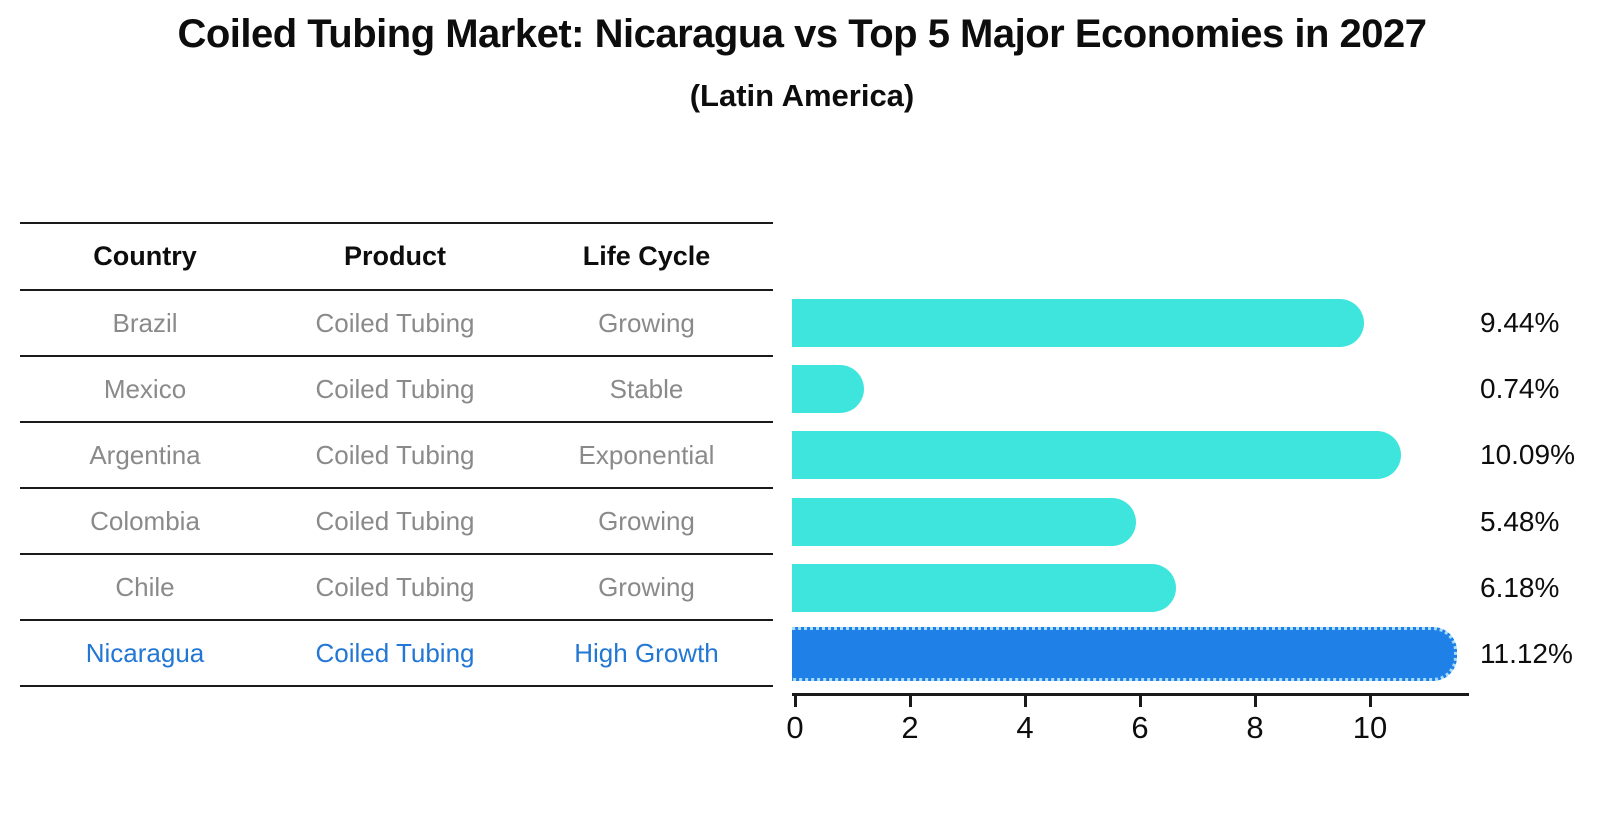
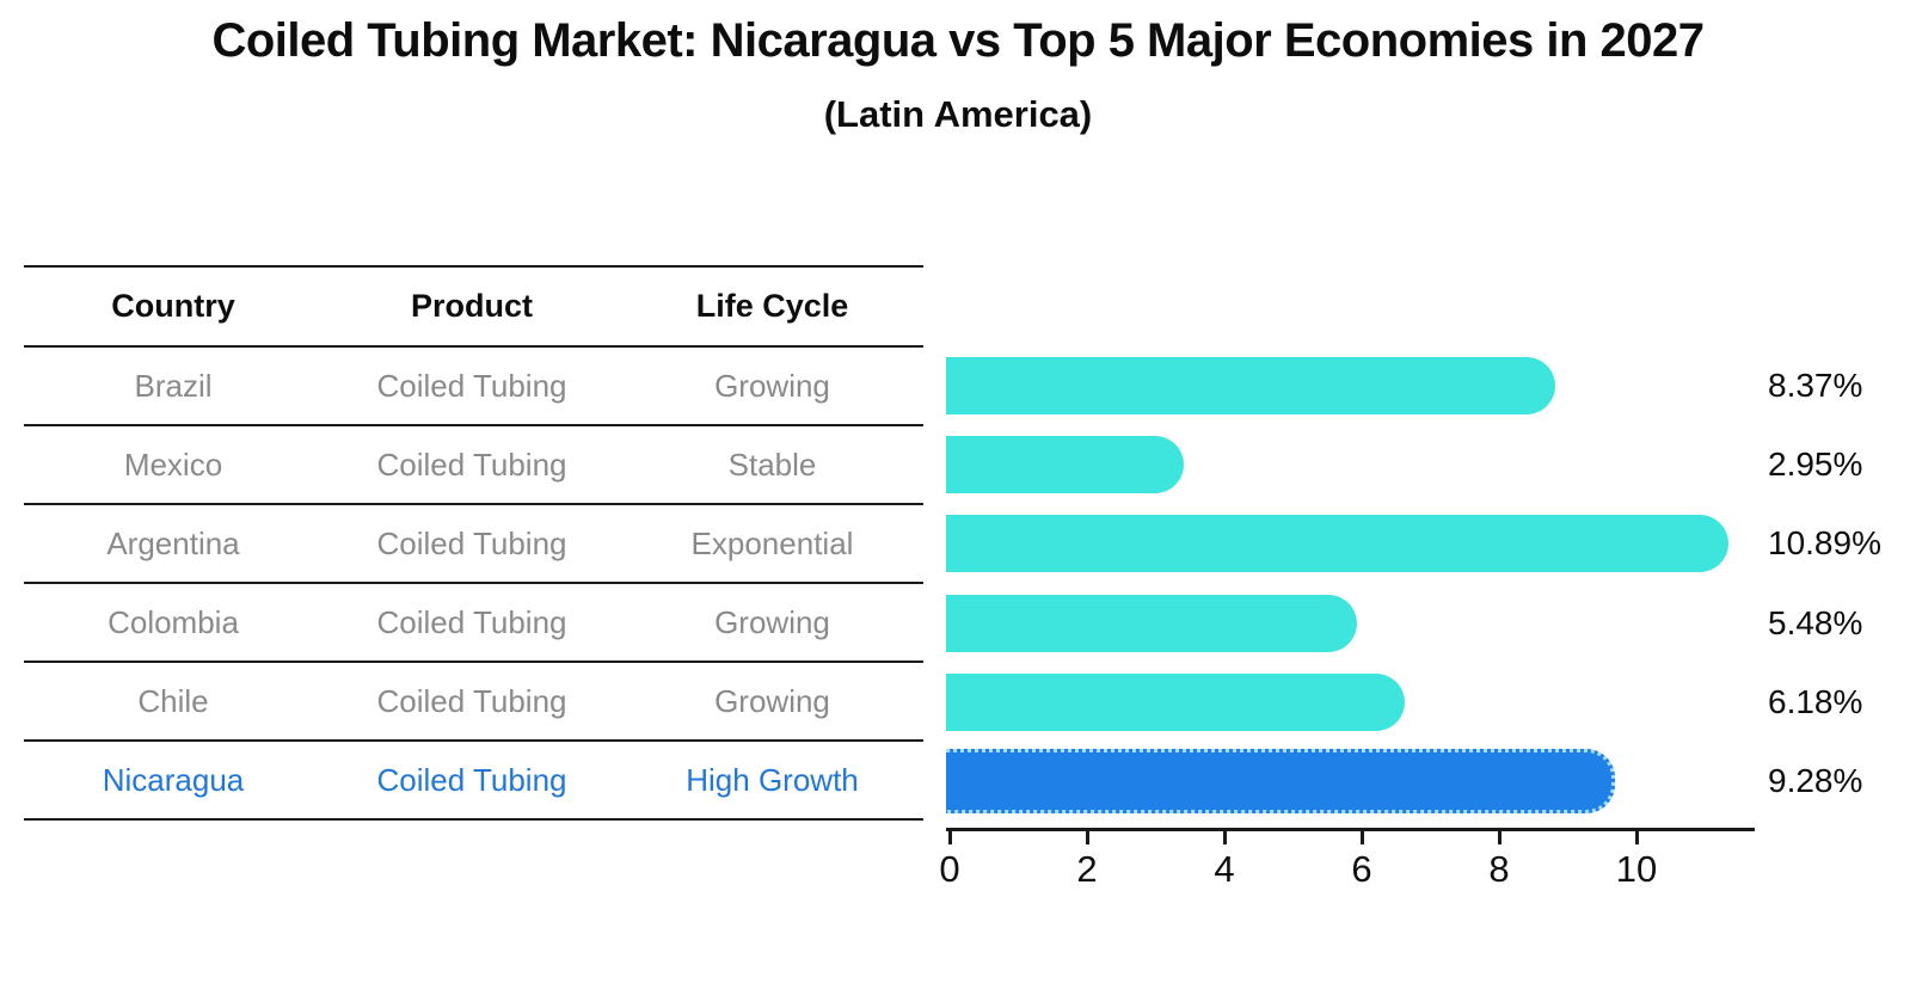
Brazil: 9.44% -> 8.37%
Mexico: 0.74% -> 2.95%
Argentina: 10.09% -> 10.89%
Nicaragua: 11.12% -> 9.28%
